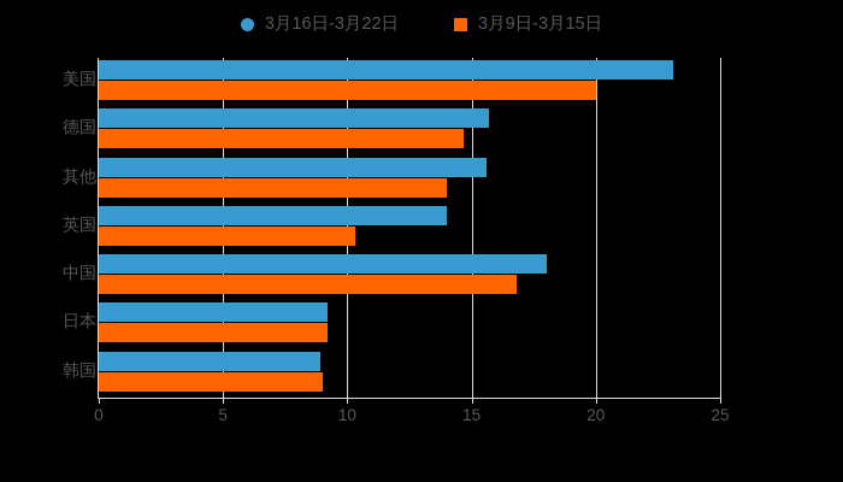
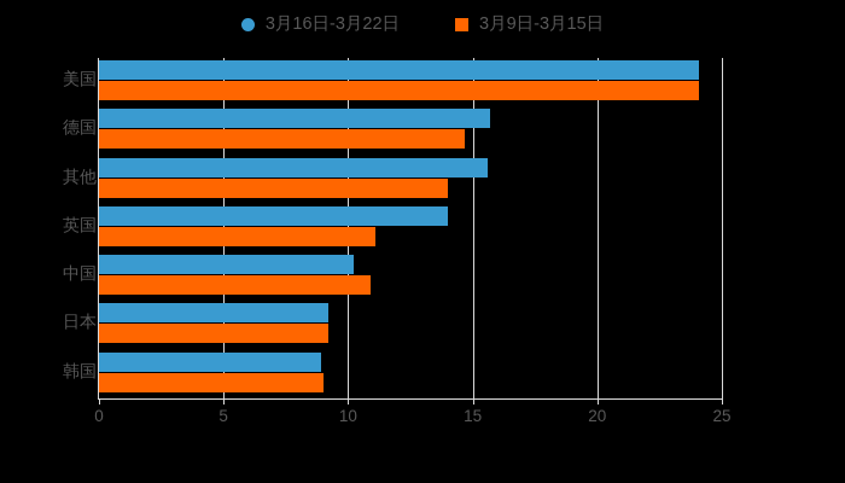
3月16日-3月22日/美国: 23.1 -> 24.1
3月9日-3月15日/美国: 20.0 -> 24.1
3月9日-3月15日/英国: 10.3 -> 11.1
3月16日-3月22日/中国: 18.0 -> 10.2
3月9日-3月15日/中国: 16.8 -> 10.9
